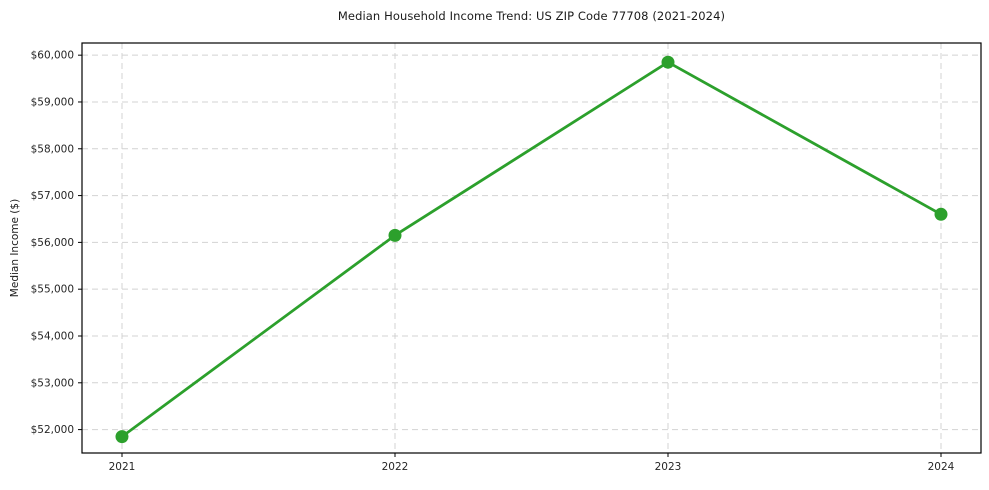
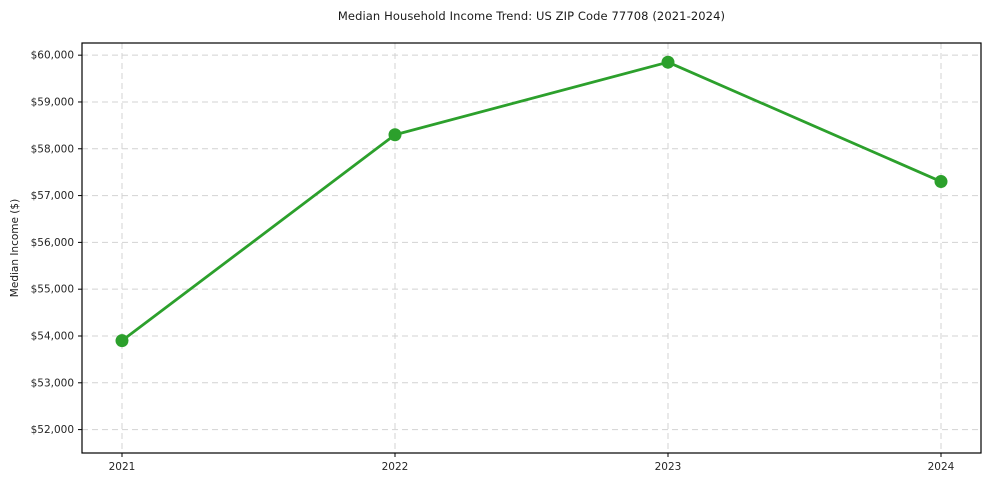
2021: $51800 -> $53900
2022: $56200 -> $58300
2024: $56600 -> $57300
